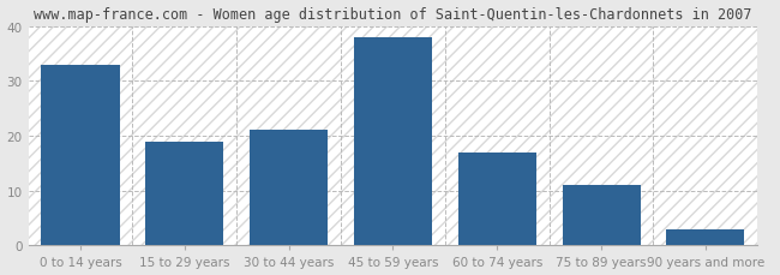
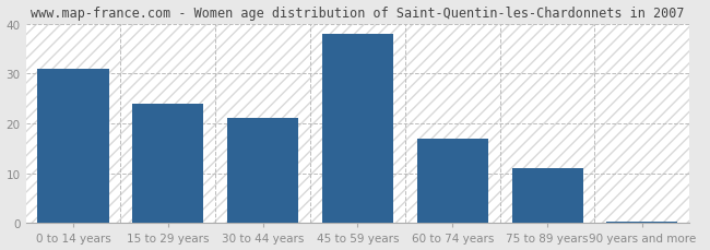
0 to 14 years: 33.0 -> 31.0
15 to 29 years: 19.0 -> 24.0
90 years and more: 3.0 -> 0.4
